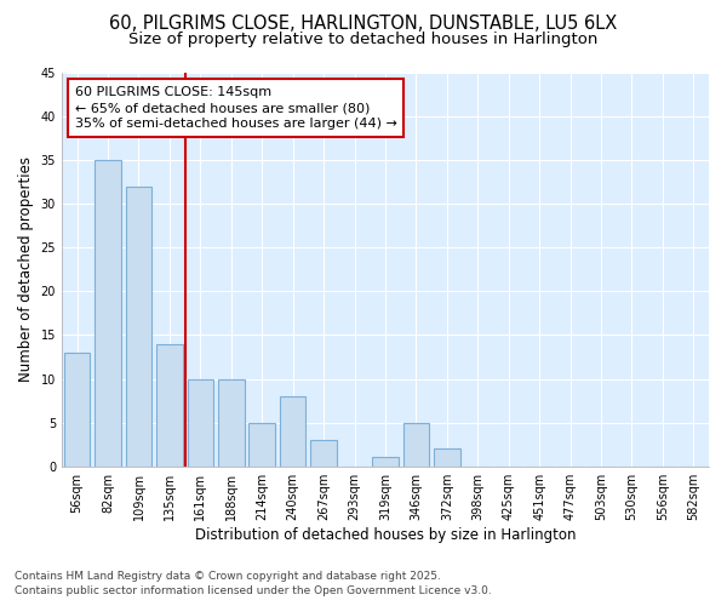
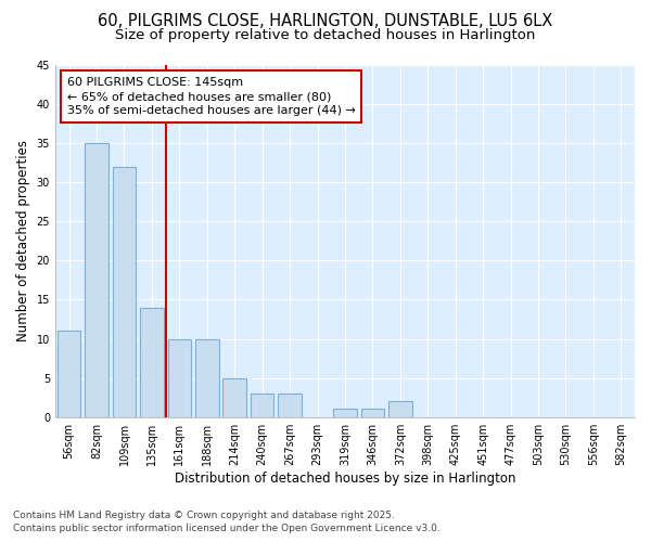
56sqm: 13 -> 11
240sqm: 8 -> 3
346sqm: 5 -> 1
